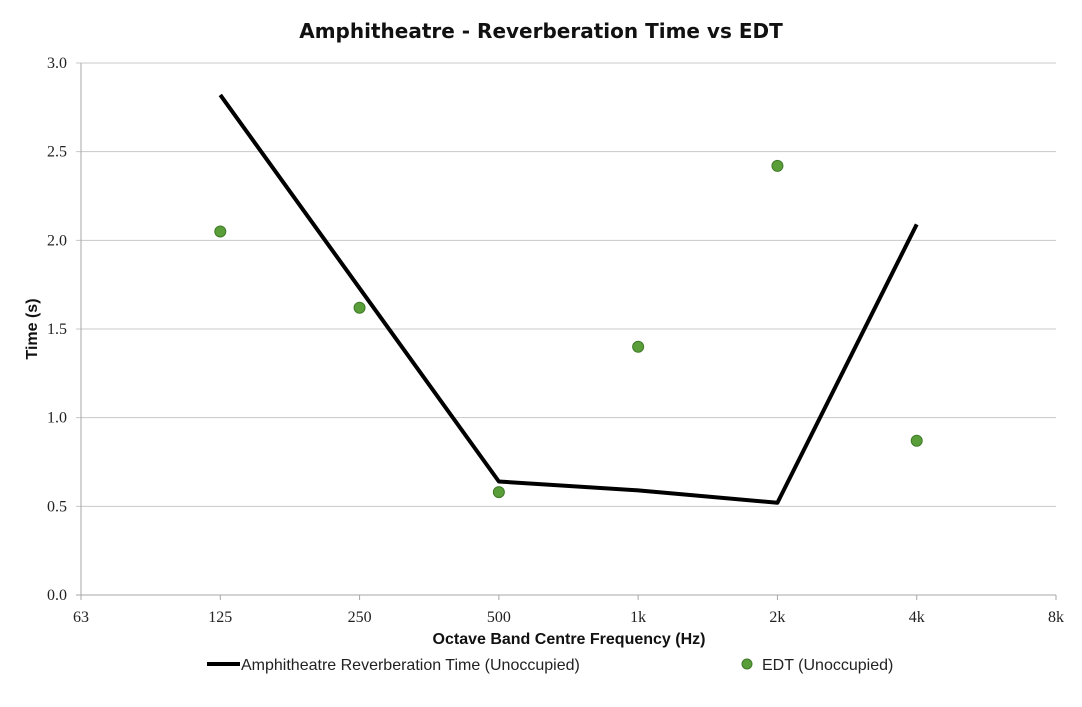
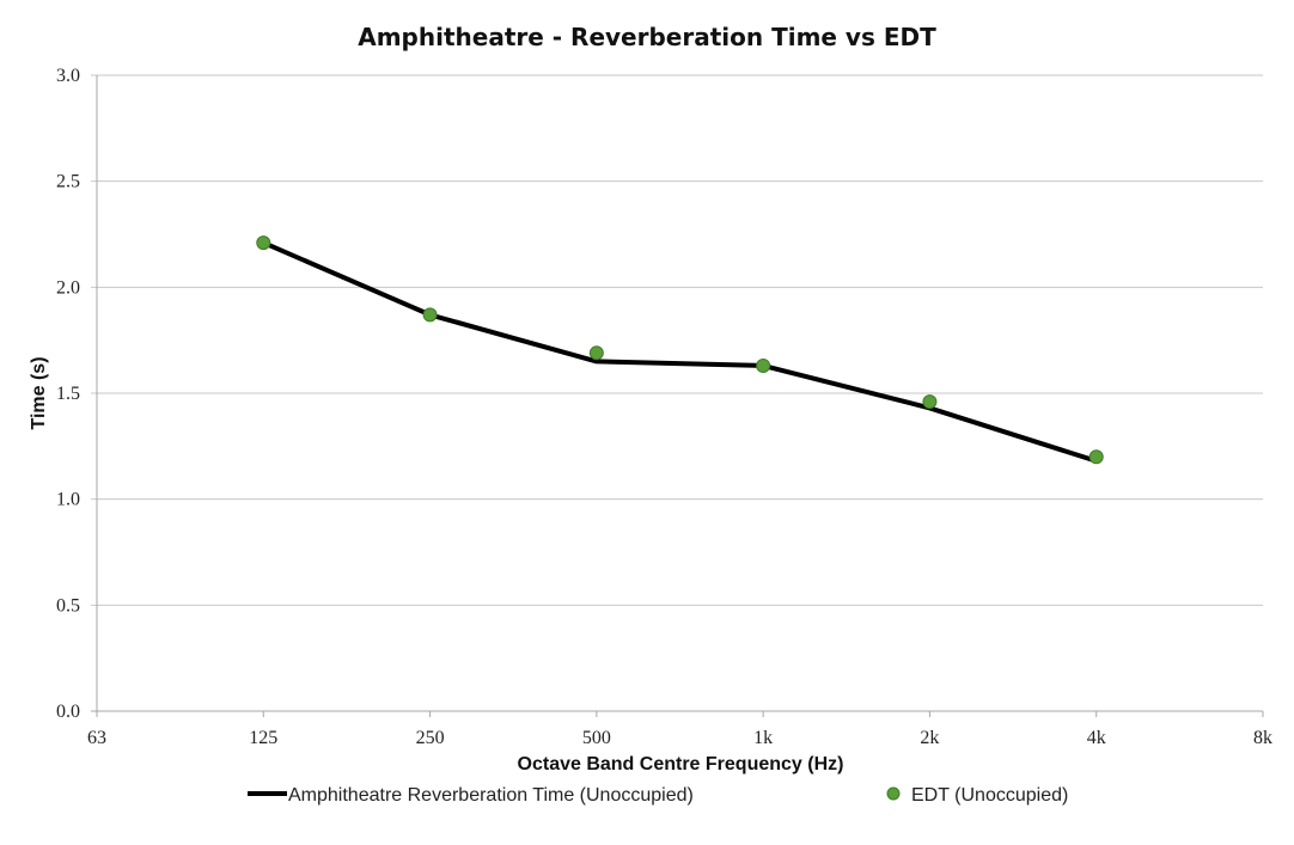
Amphitheatre Reverberation Time (Unoccupied)/125: 2.82 -> 2.21
EDT (Unoccupied)/125: 2.05 -> 2.21
Amphitheatre Reverberation Time (Unoccupied)/250: 1.73 -> 1.87
EDT (Unoccupied)/250: 1.62 -> 1.87
Amphitheatre Reverberation Time (Unoccupied)/500: 0.64 -> 1.65
EDT (Unoccupied)/500: 0.58 -> 1.69
Amphitheatre Reverberation Time (Unoccupied)/1k: 0.59 -> 1.63
EDT (Unoccupied)/1k: 1.40 -> 1.63
Amphitheatre Reverberation Time (Unoccupied)/2k: 0.52 -> 1.43
EDT (Unoccupied)/2k: 2.42 -> 1.46
Amphitheatre Reverberation Time (Unoccupied)/4k: 2.09 -> 1.18
EDT (Unoccupied)/4k: 0.87 -> 1.20
